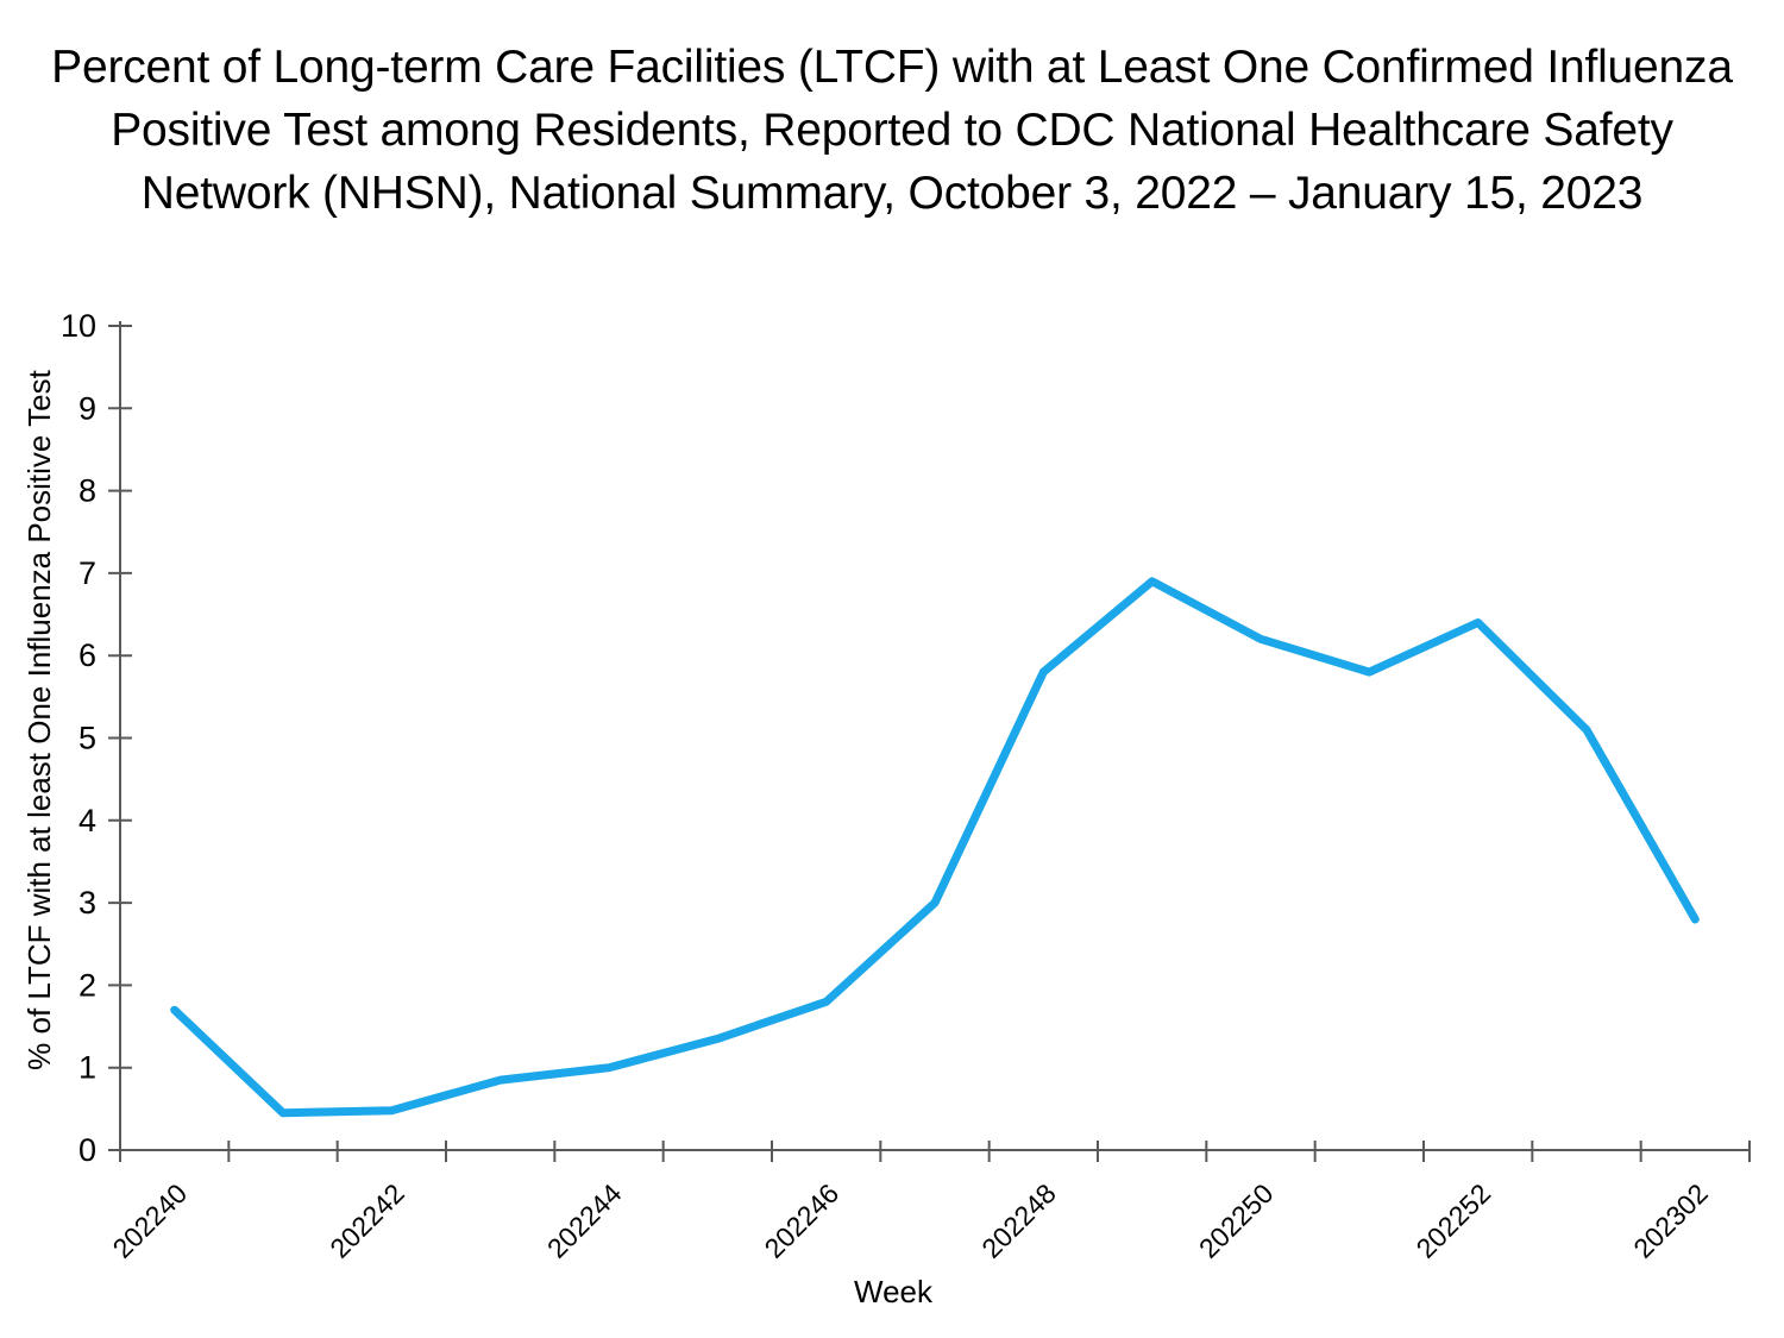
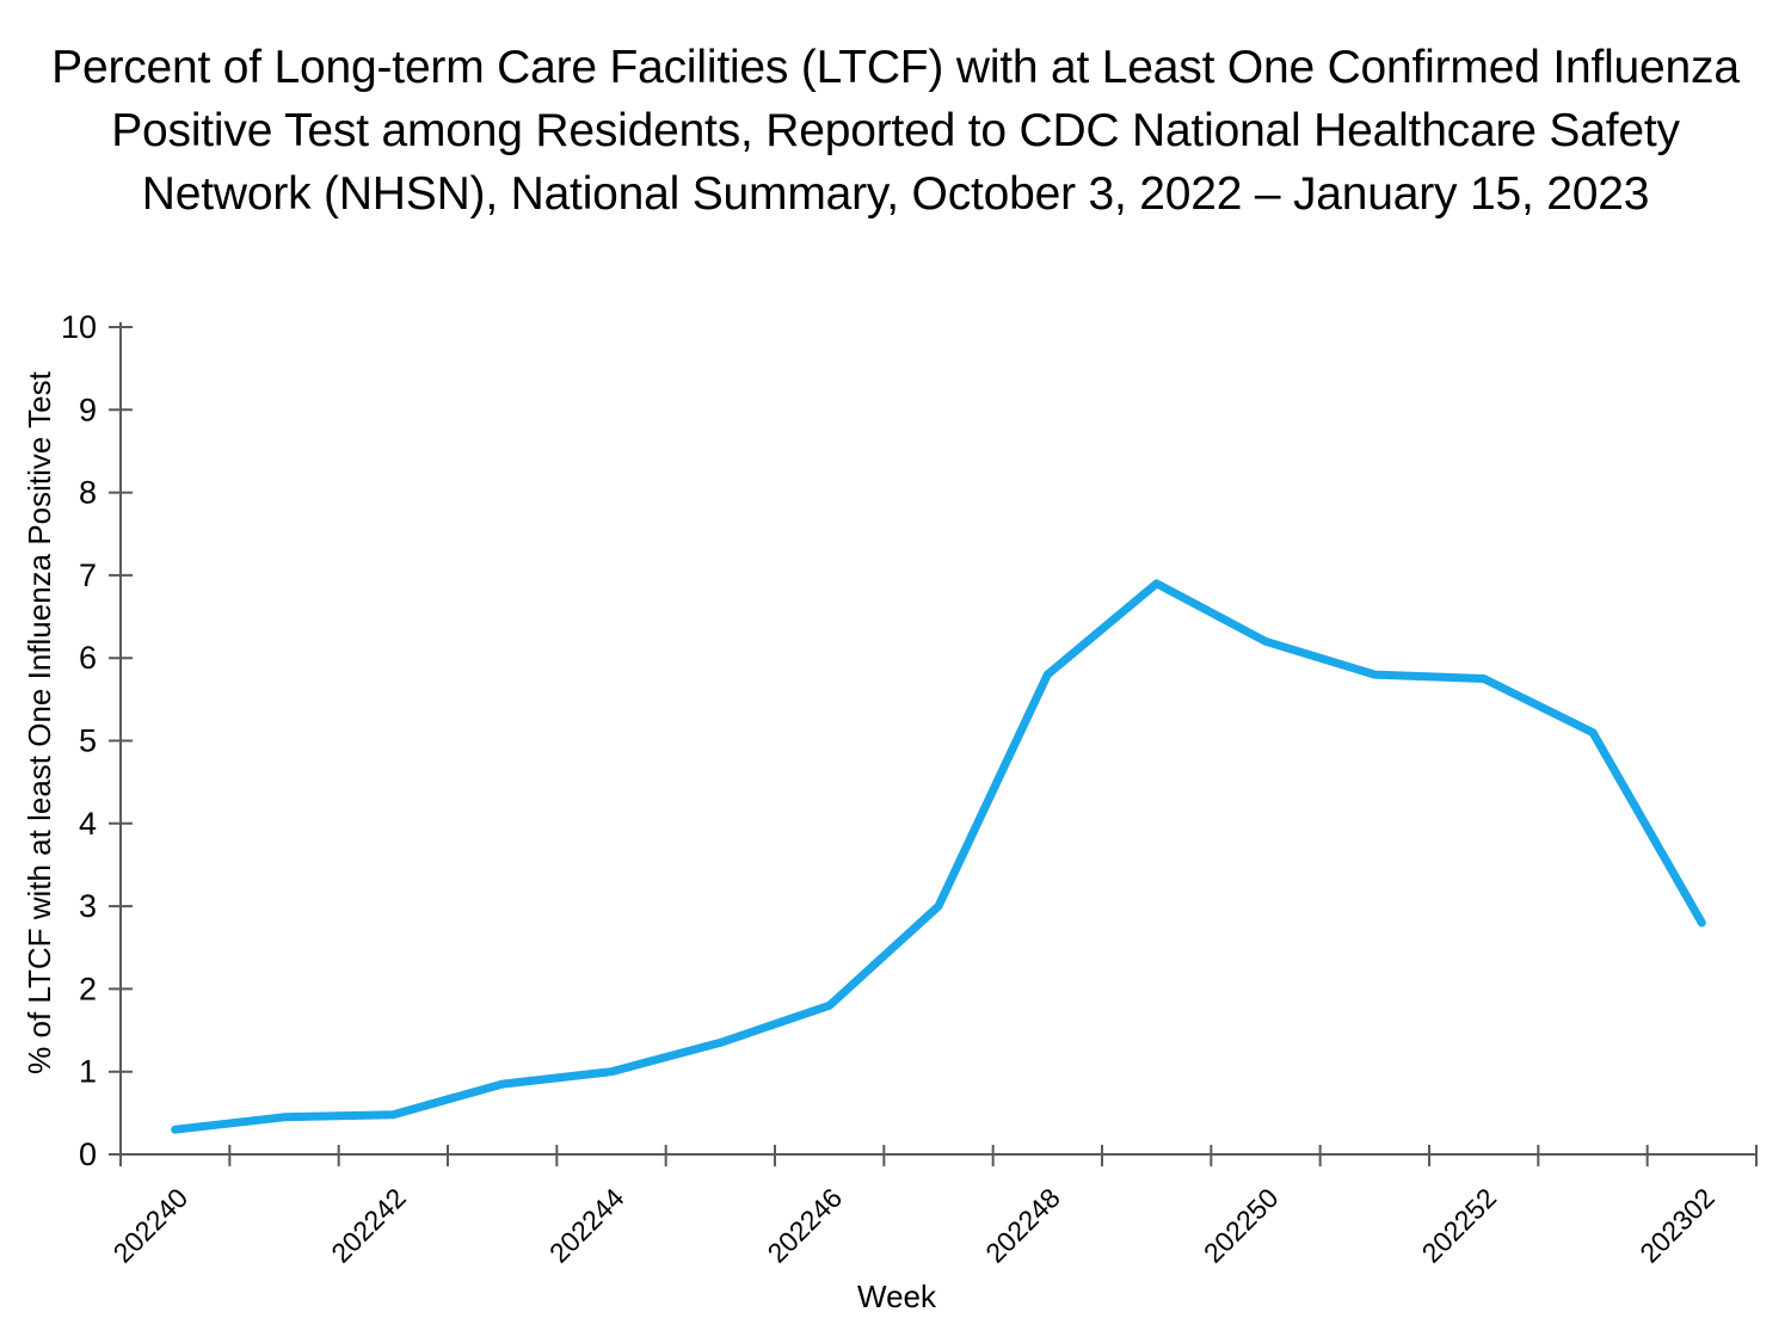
202240: 1.7 -> 0.3
202252: 6.4 -> 5.8
